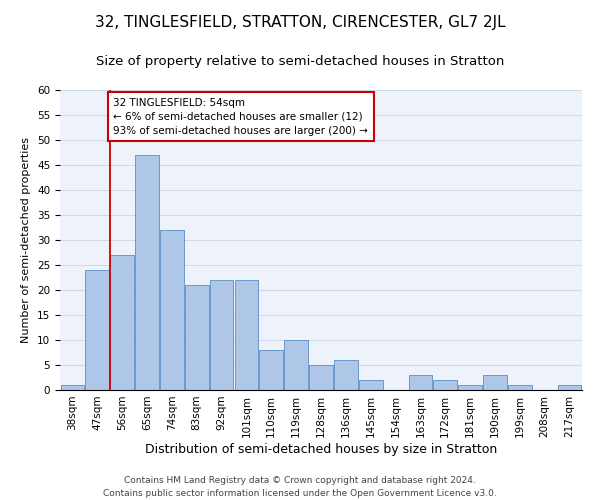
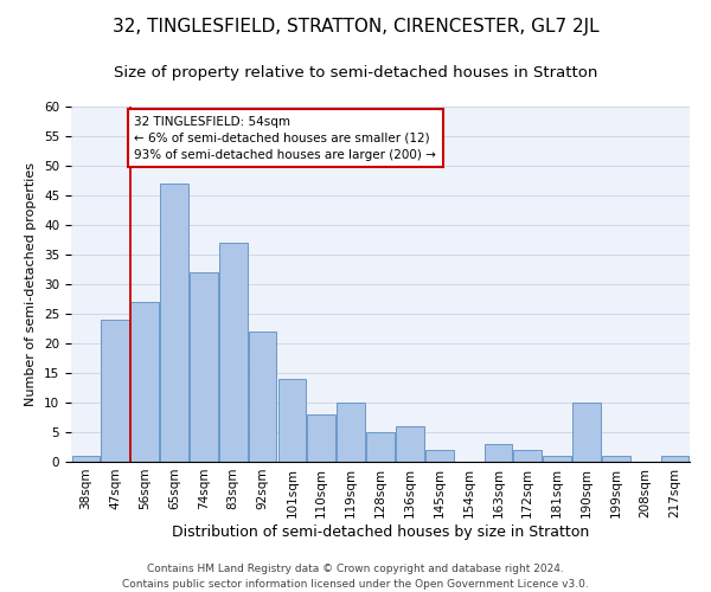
83sqm: 21 -> 37
101sqm: 22 -> 14
190sqm: 3 -> 10
